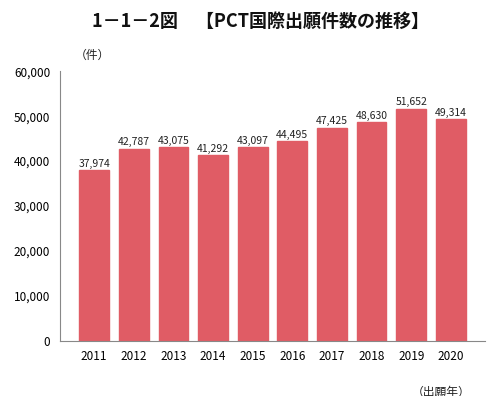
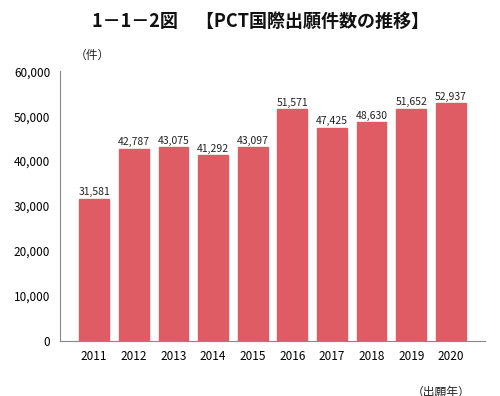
2011: 37,974 -> 31,581
2016: 44,495 -> 51,571
2020: 49,314 -> 52,937
